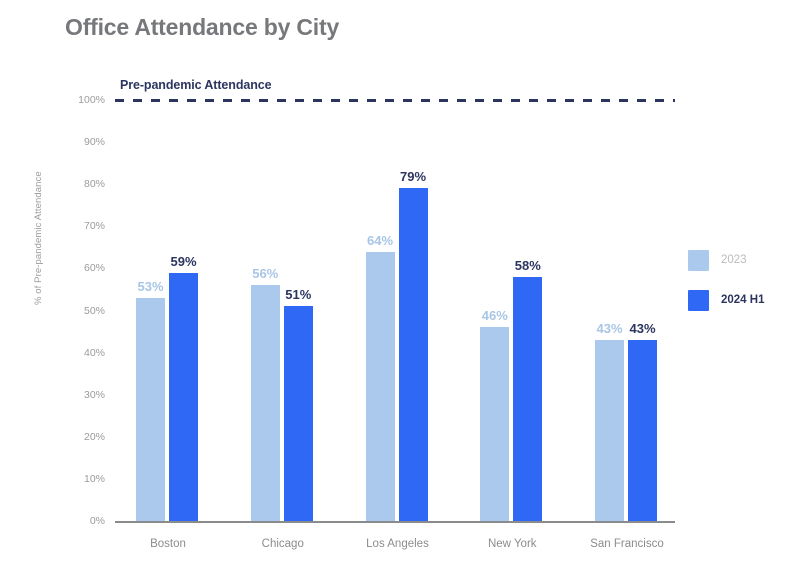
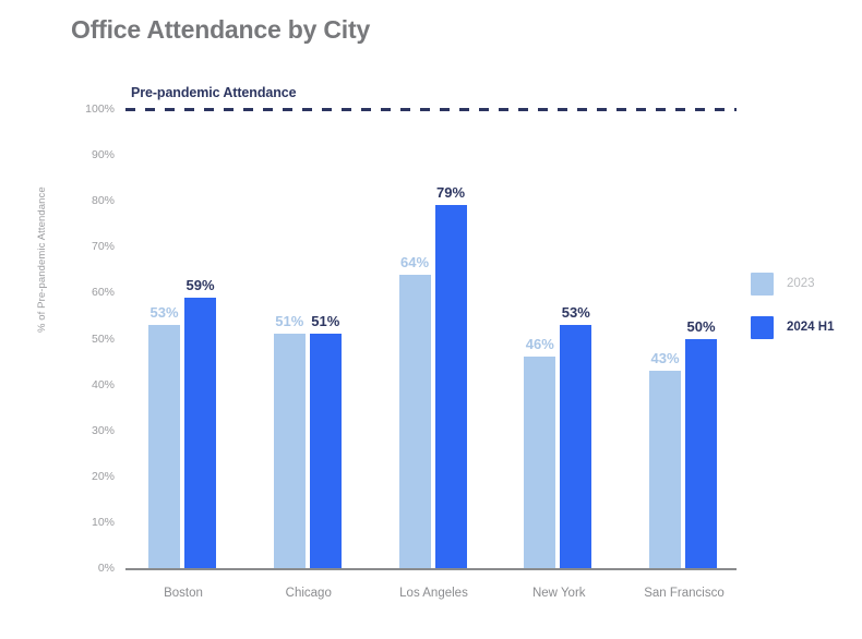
2023/Chicago: 56% -> 51%
2024 H1/New York: 58% -> 53%
2024 H1/San Francisco: 43% -> 50%
